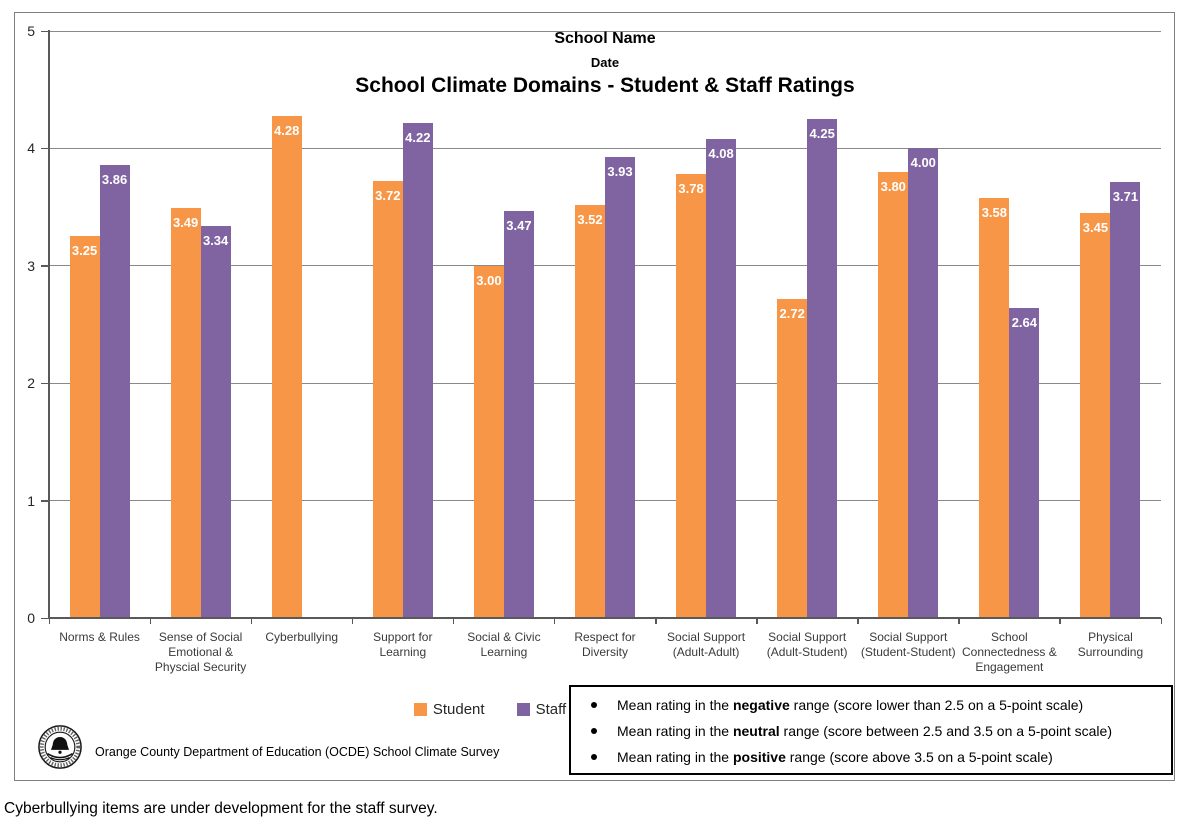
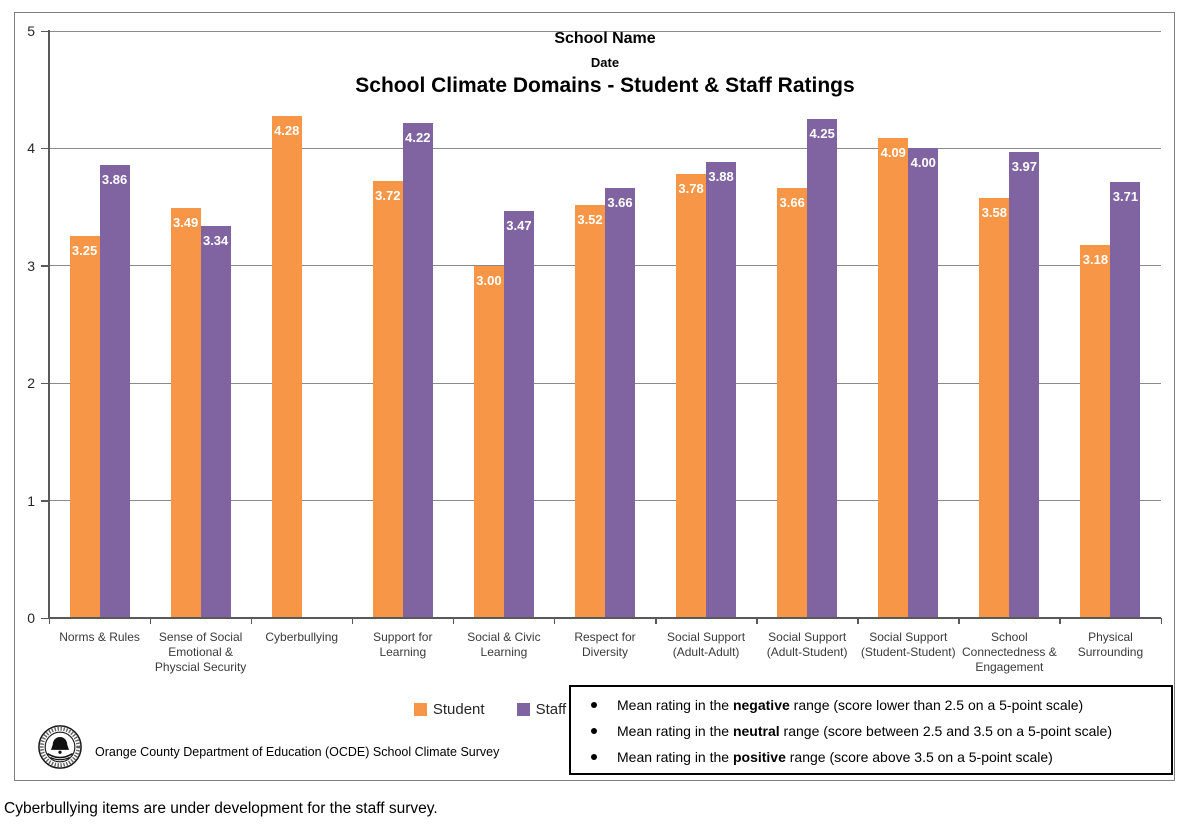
Staff/Respect for Diversity: 3.93 -> 3.66
Staff/Social Support (Adult-Adult): 4.08 -> 3.88
Student/Social Support (Adult-Student): 2.72 -> 3.66
Student/Social Support (Student-Student): 3.80 -> 4.09
Staff/School Connectedness & Engagement: 2.64 -> 3.97
Student/Physical Surrounding: 3.45 -> 3.18
